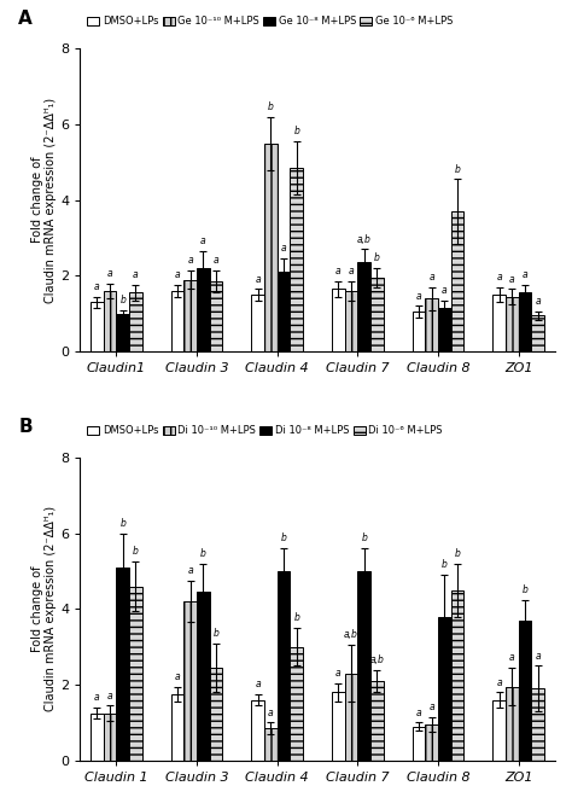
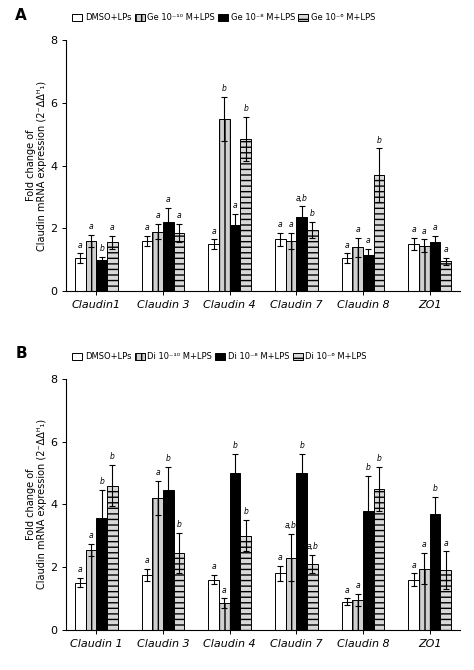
DMSO+LPs/Claudin1: 1.30 -> 1.05
DMSO+LPs/Claudin 1: 1.25 -> 1.50
Di 10⁻¹⁰ M+LPS/Claudin 1: 1.25 -> 2.55
Di 10⁻⁸ M+LPS/Claudin 1: 5.10 -> 3.55
